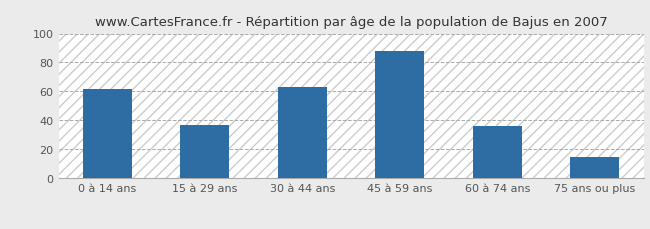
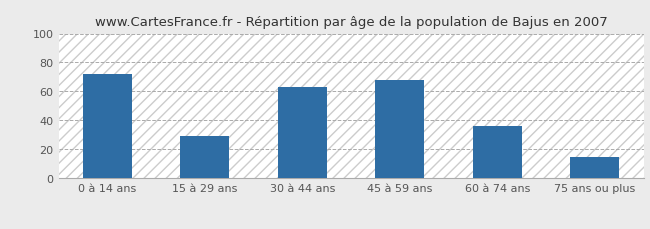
0 à 14 ans: 62 -> 72
15 à 29 ans: 37 -> 29
45 à 59 ans: 88 -> 68
